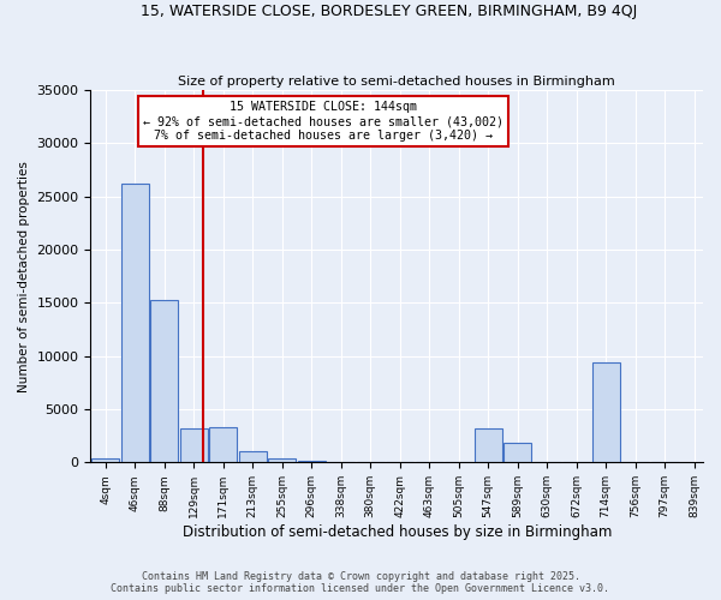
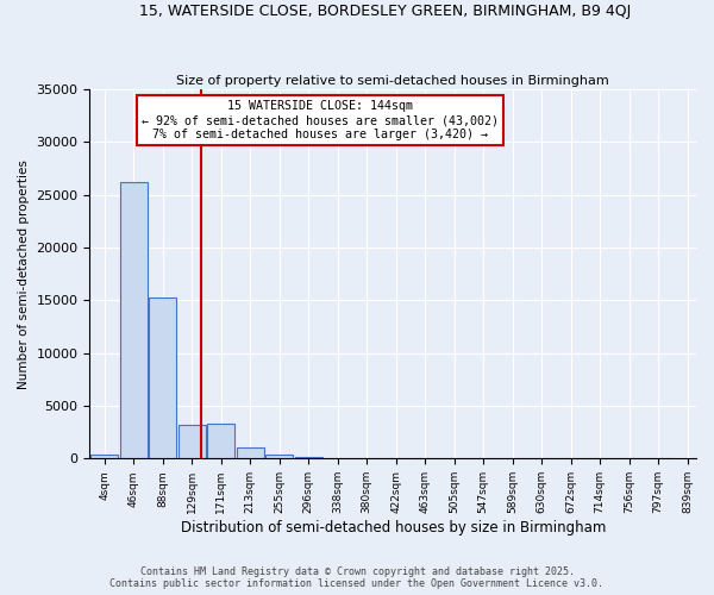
547sqm: 3200 -> 0
589sqm: 1800 -> 0
714sqm: 9400 -> 0
